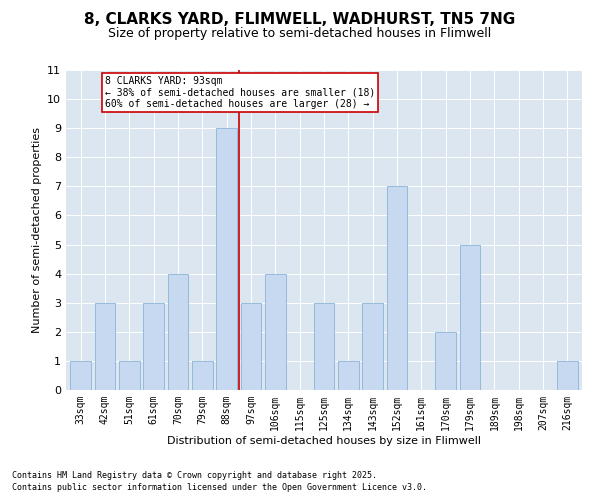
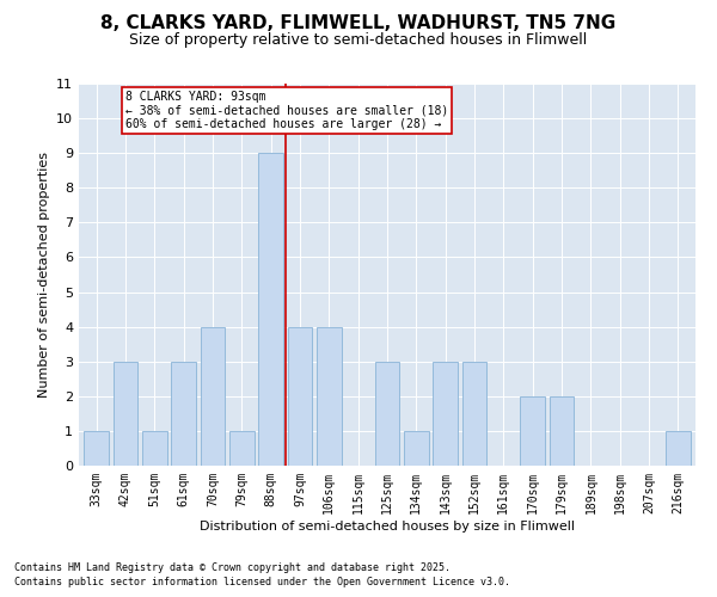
97sqm: 3 -> 4
152sqm: 7 -> 3
179sqm: 5 -> 2
